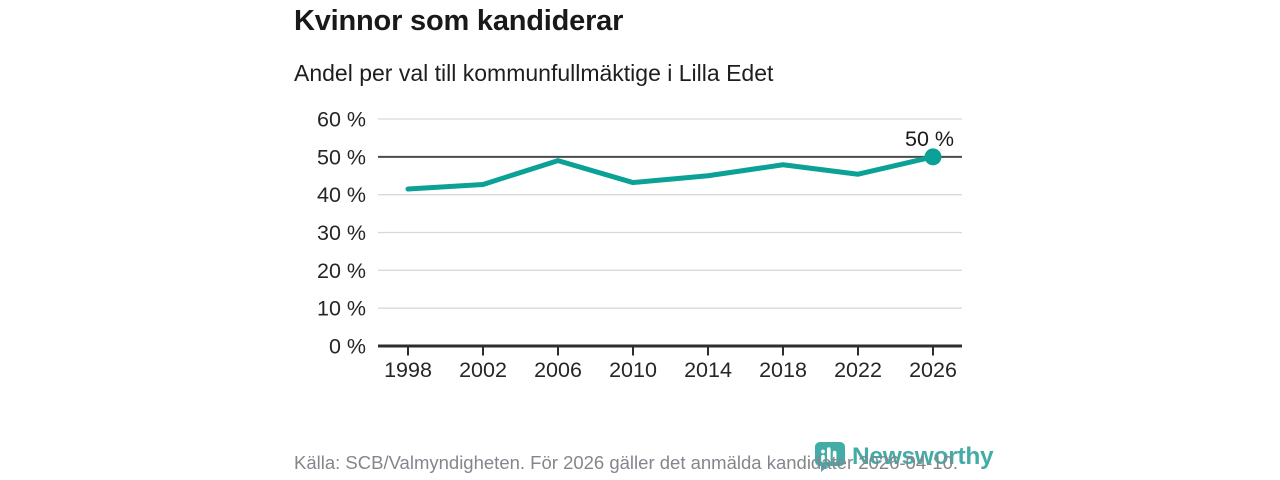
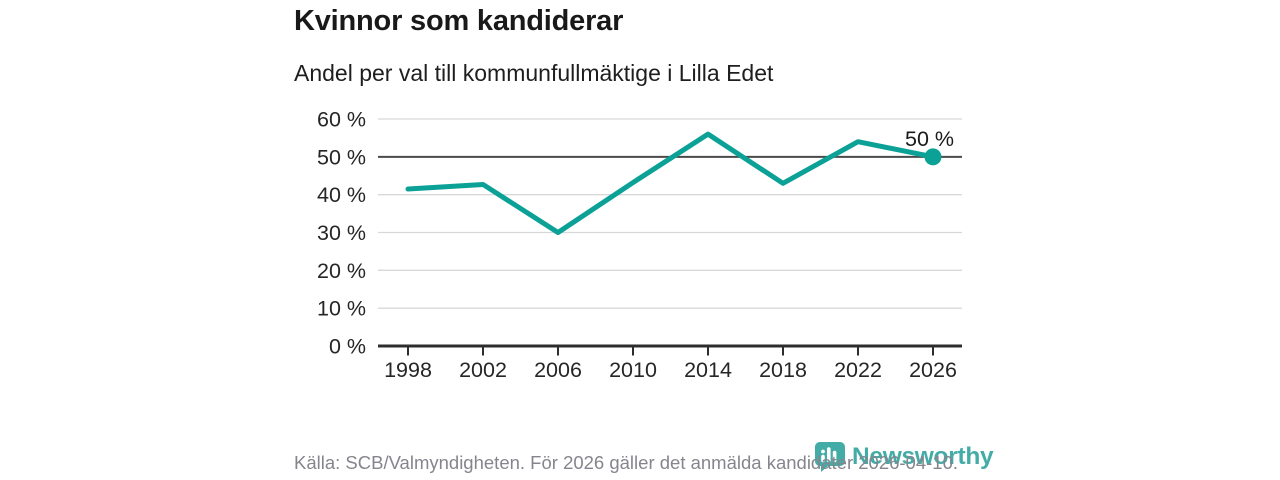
2006: 49% -> 30%
2014: 45% -> 56%
2018: 48% -> 43%
2022: 45% -> 54%
